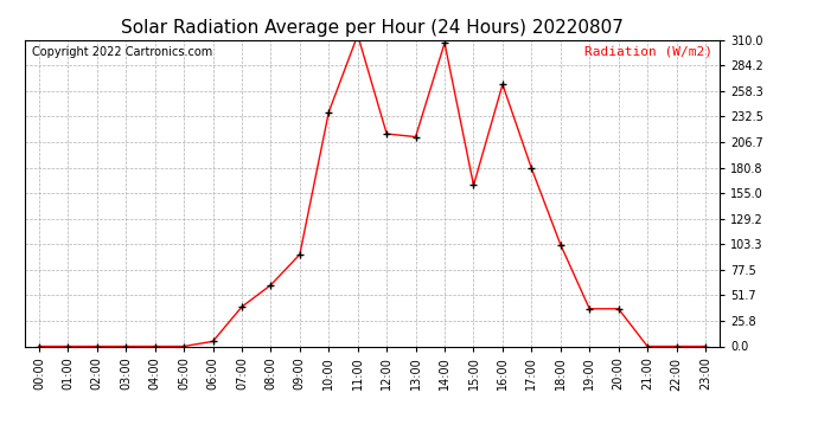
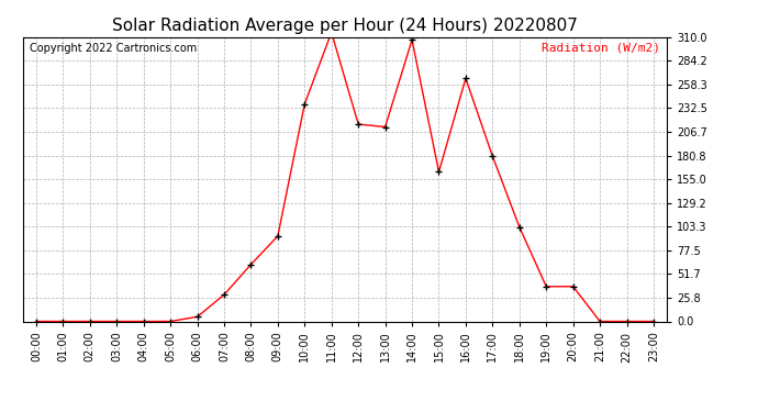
07:00: 40 -> 29
